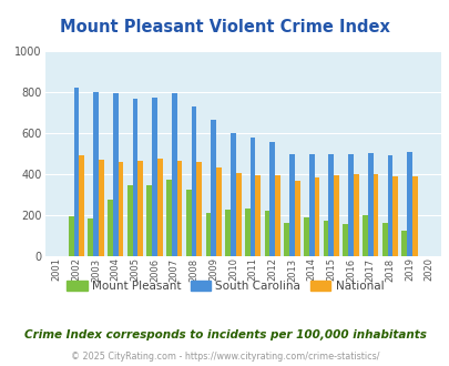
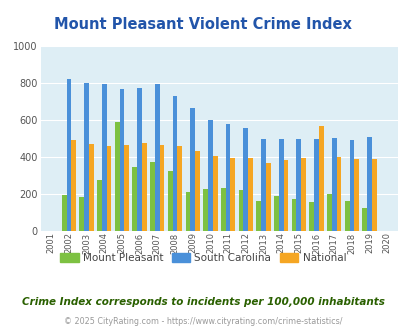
Mount Pleasant/2005: 350 -> 590
National/2016: 400 -> 570
